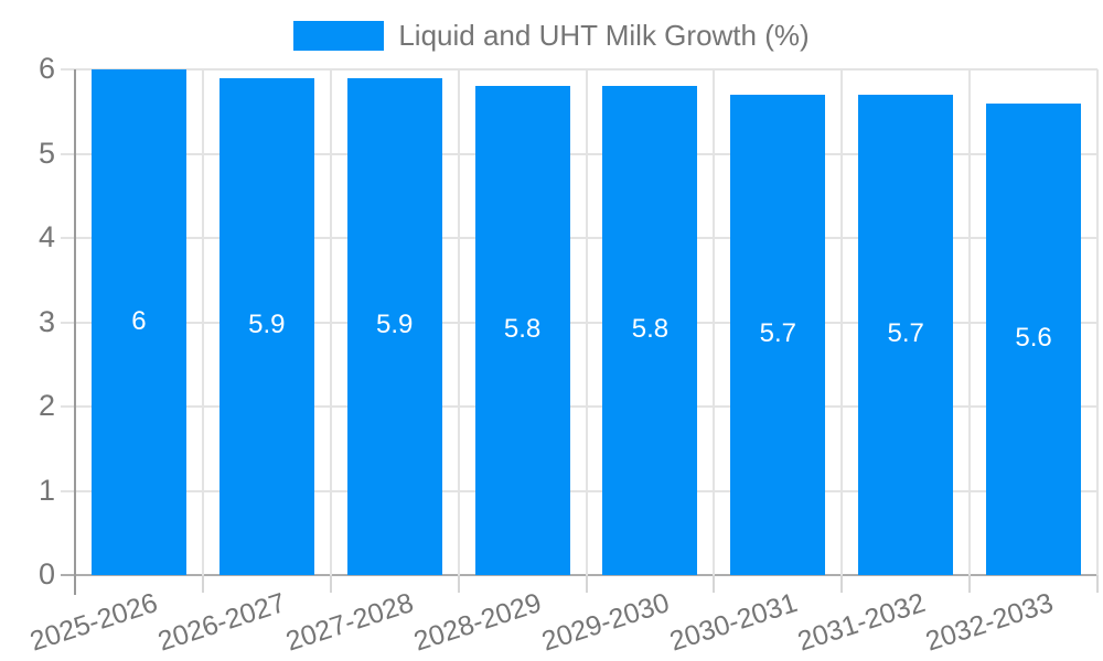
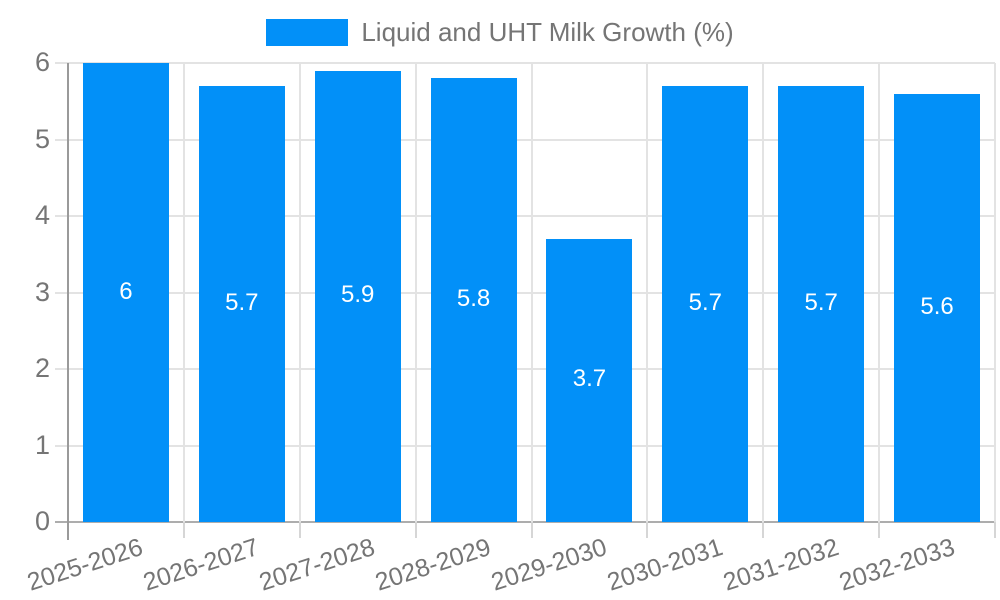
2026-2027: 5.9 -> 5.7
2029-2030: 5.8 -> 3.7
